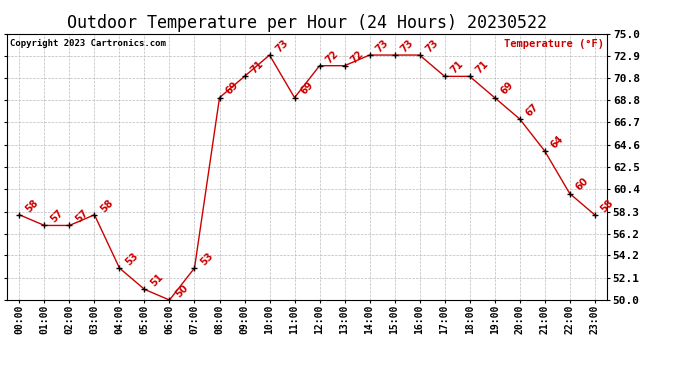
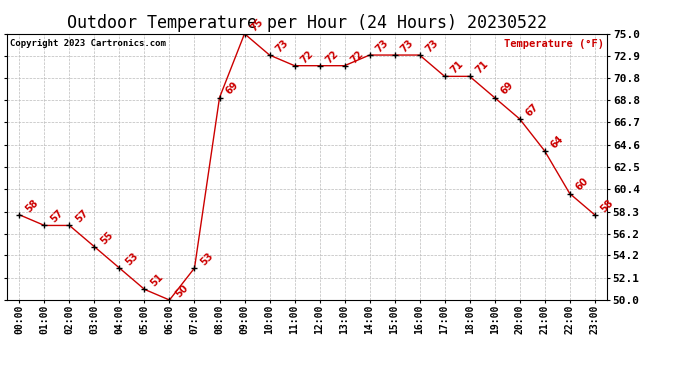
03:00: 58 -> 55
09:00: 71 -> 75
11:00: 69 -> 72
